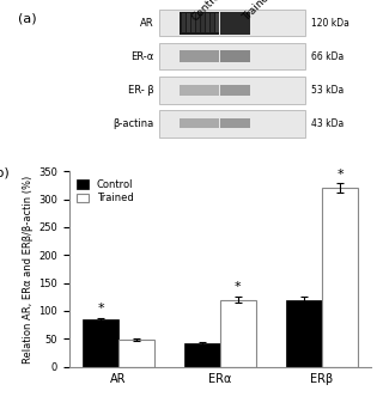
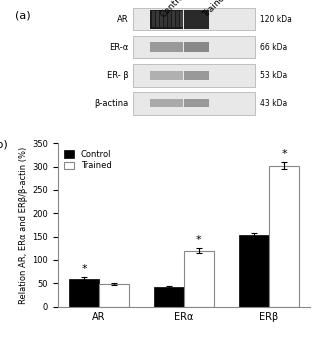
Control/AR: 85 -> 60
Control/ERβ: 120 -> 153
Trained/ERβ: 320 -> 302
